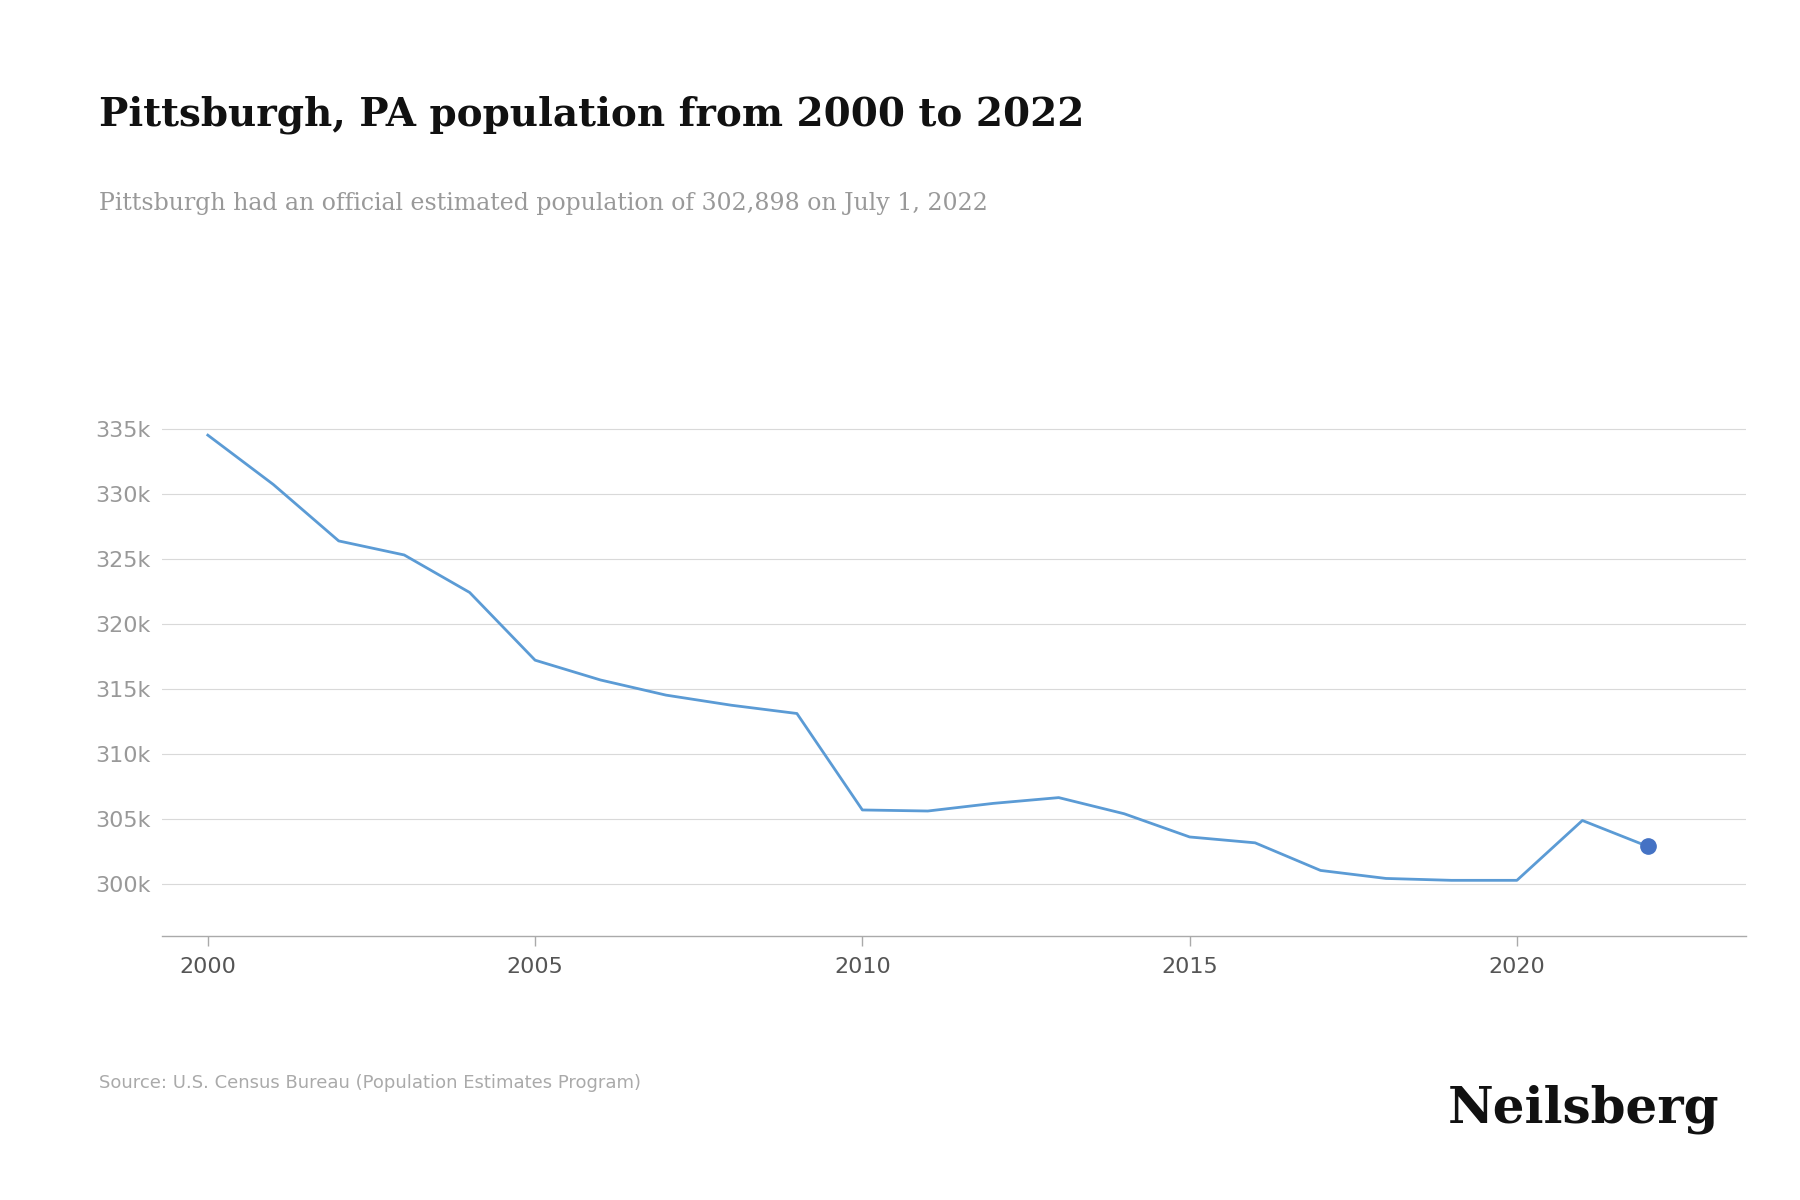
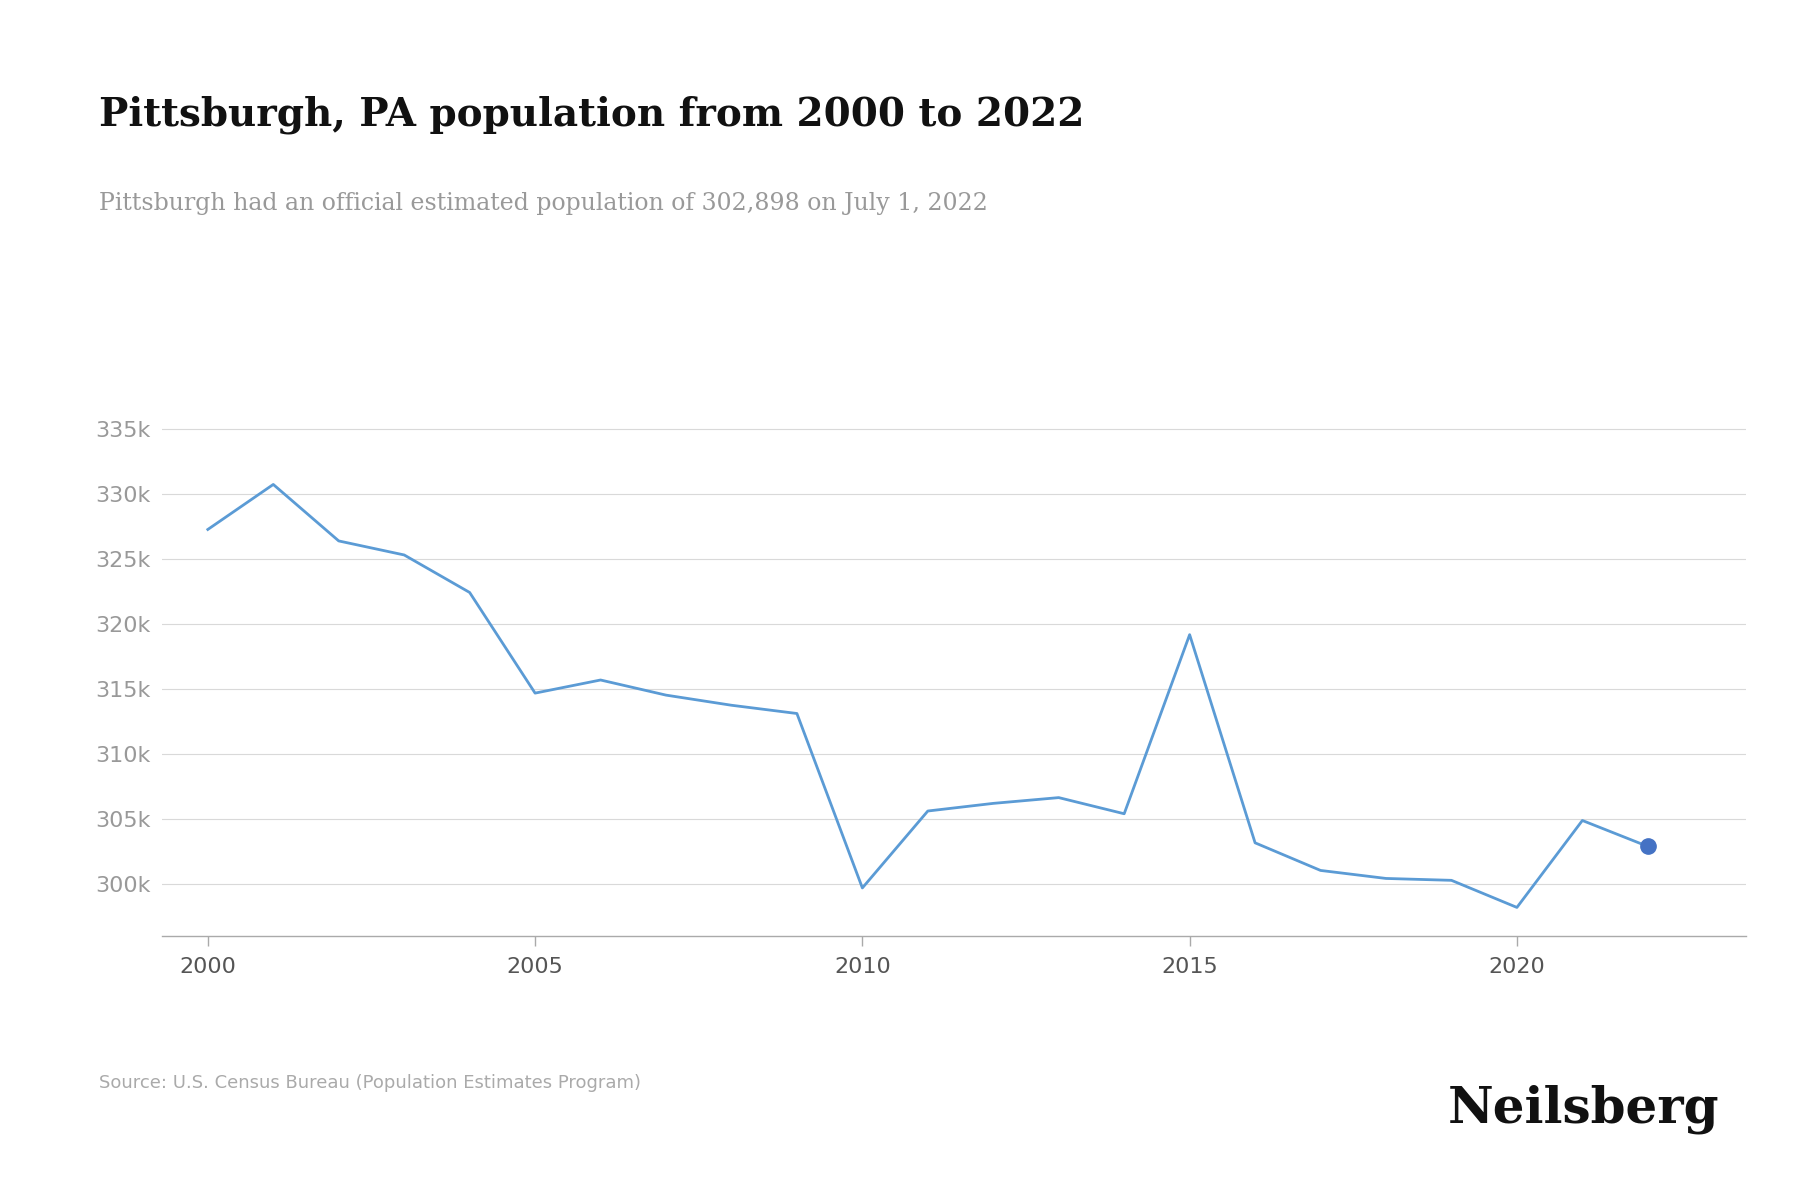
2000: 334.6k -> 327.3k
2005: 317.2k -> 314.7k
2010: 305.7k -> 299.7k
2015: 303.6k -> 319.2k
2020: 300.3k -> 298.2k
